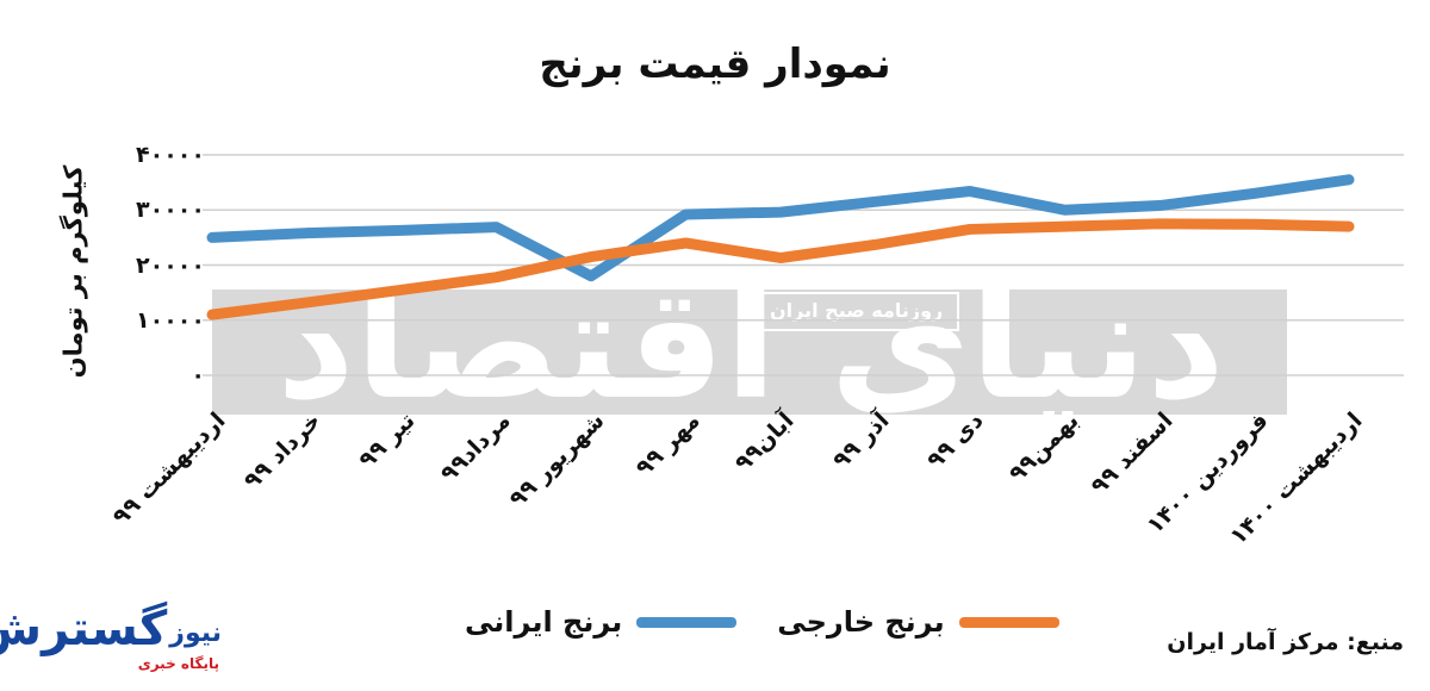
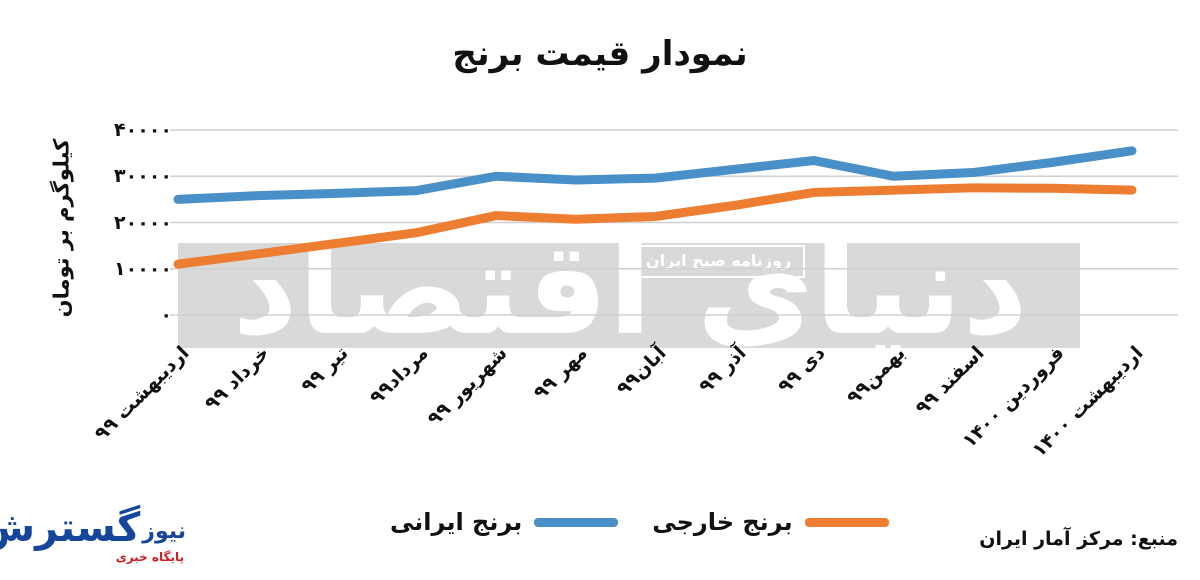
برنج ایرانی/شهریور ۹۹: 18000 -> 30000
برنج خارجی/مهر ۹۹: 24000 -> 21000
